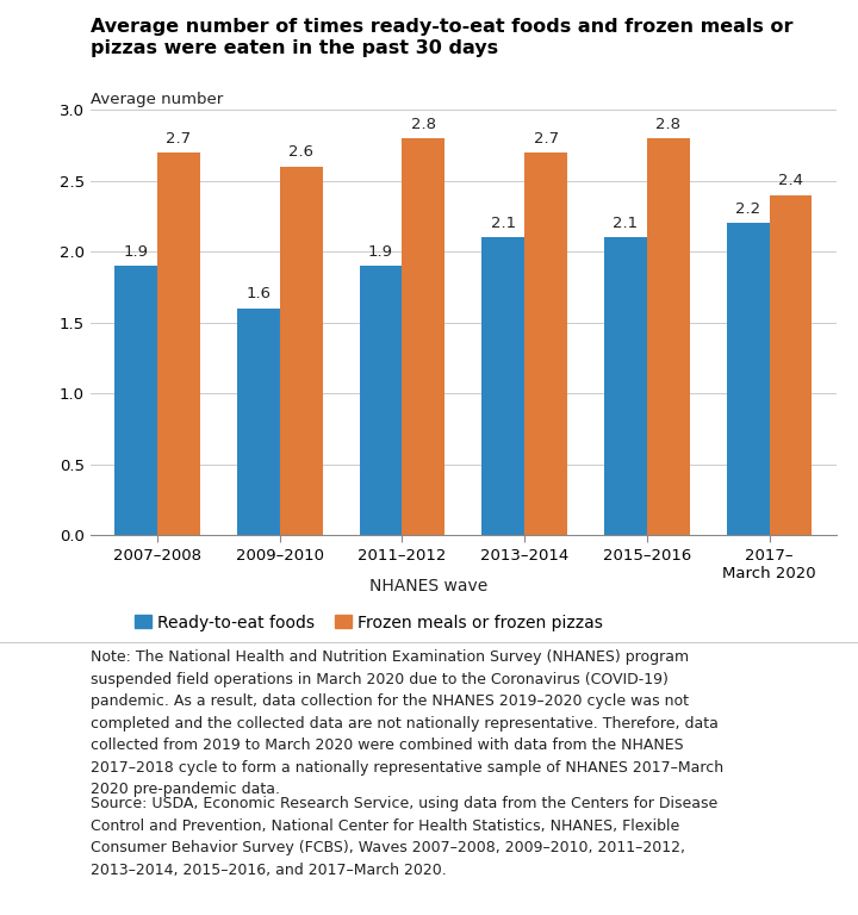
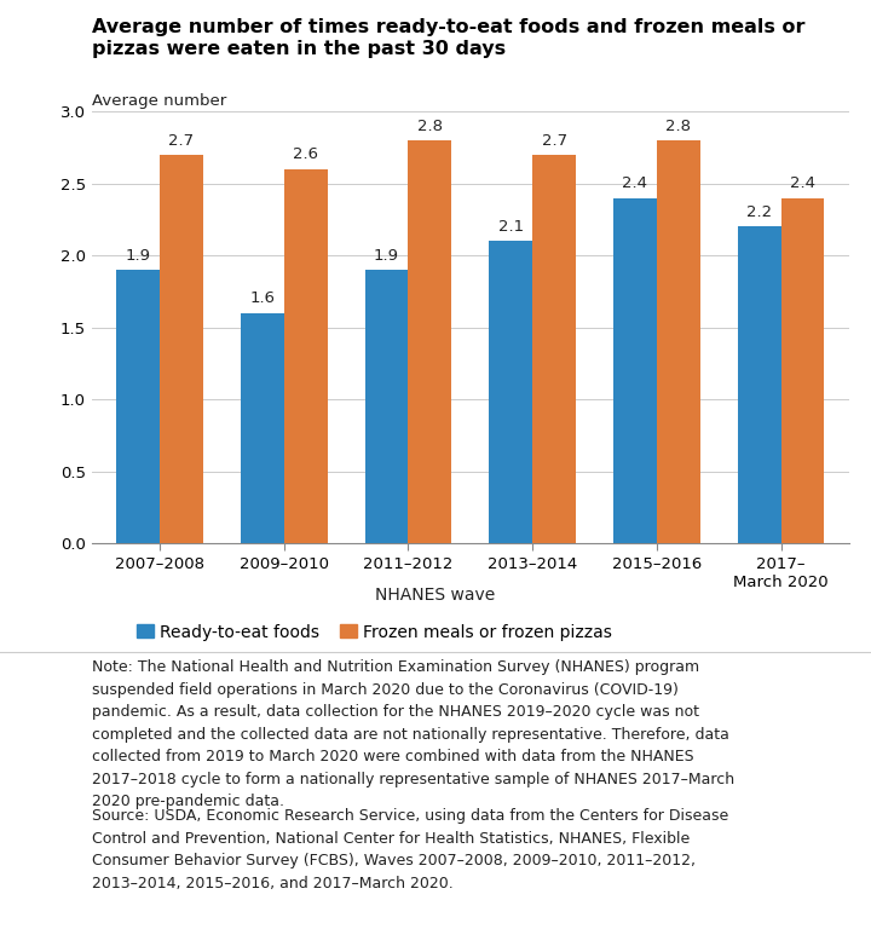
Ready-to-eat foods/2015–2016: 2.1 -> 2.4
